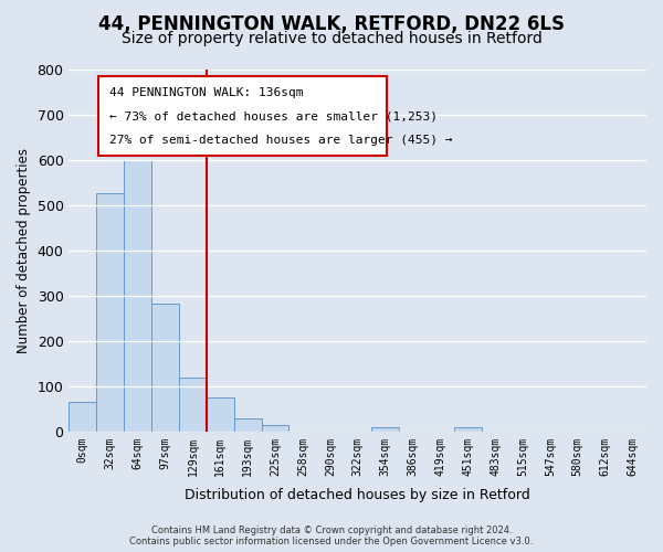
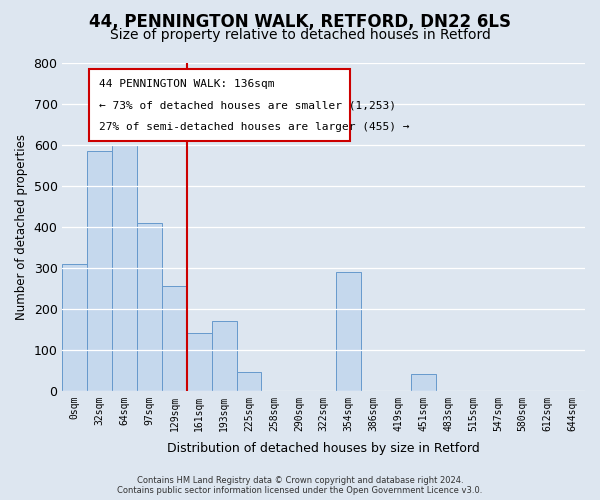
0sqm: 65 -> 310
32sqm: 525 -> 585
97sqm: 283 -> 410
129sqm: 120 -> 255
161sqm: 76 -> 140
193sqm: 29 -> 170
225sqm: 13 -> 45
354sqm: 8 -> 290
451sqm: 8 -> 40
